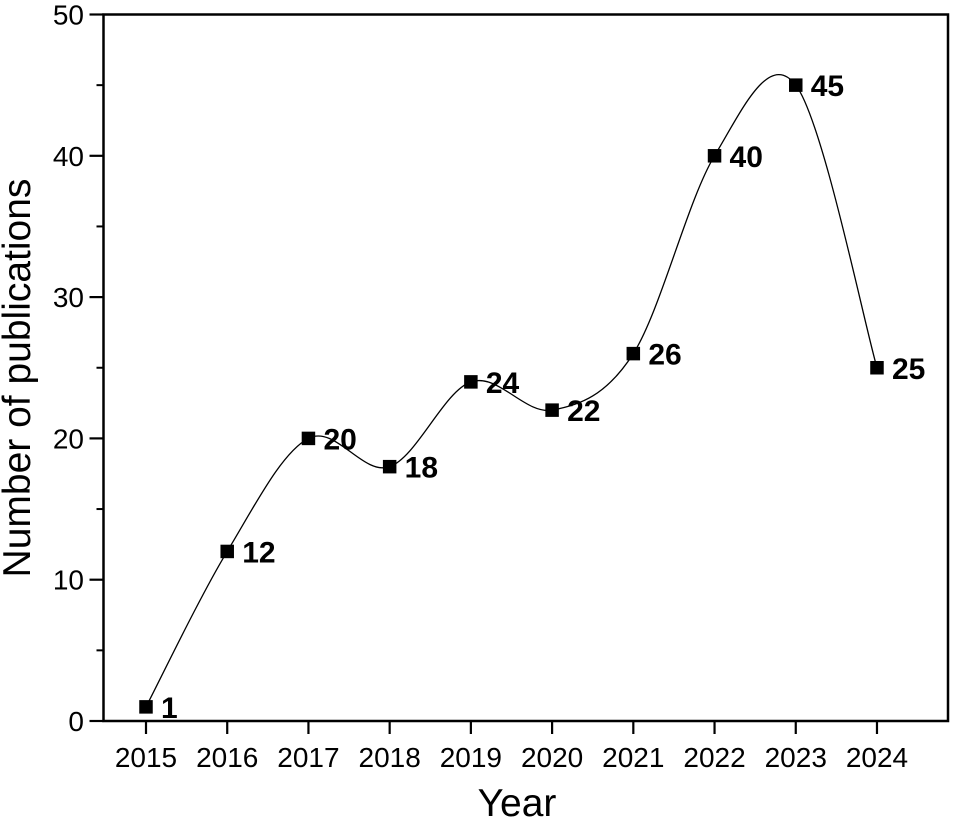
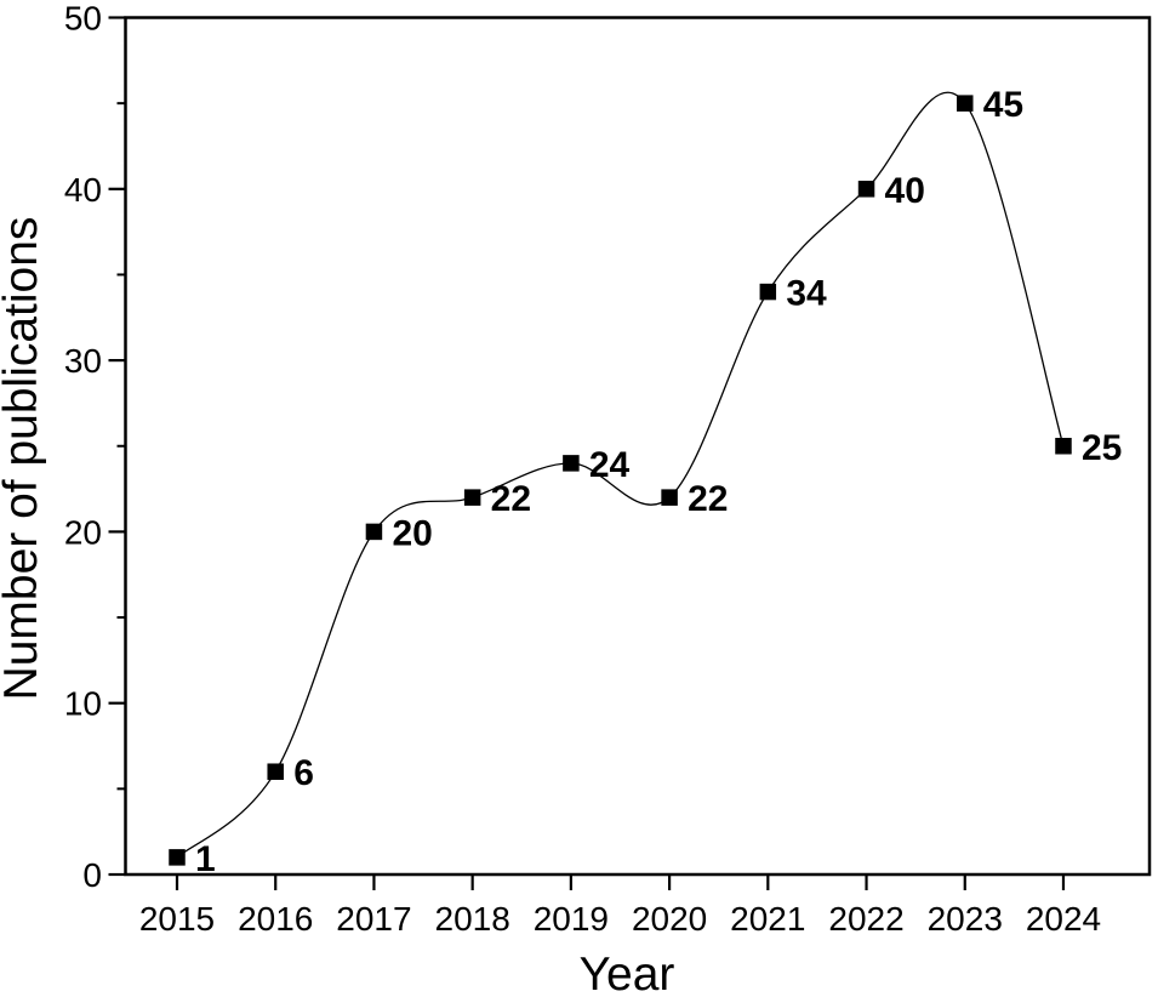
2016: 12 -> 6
2018: 18 -> 22
2021: 26 -> 34
